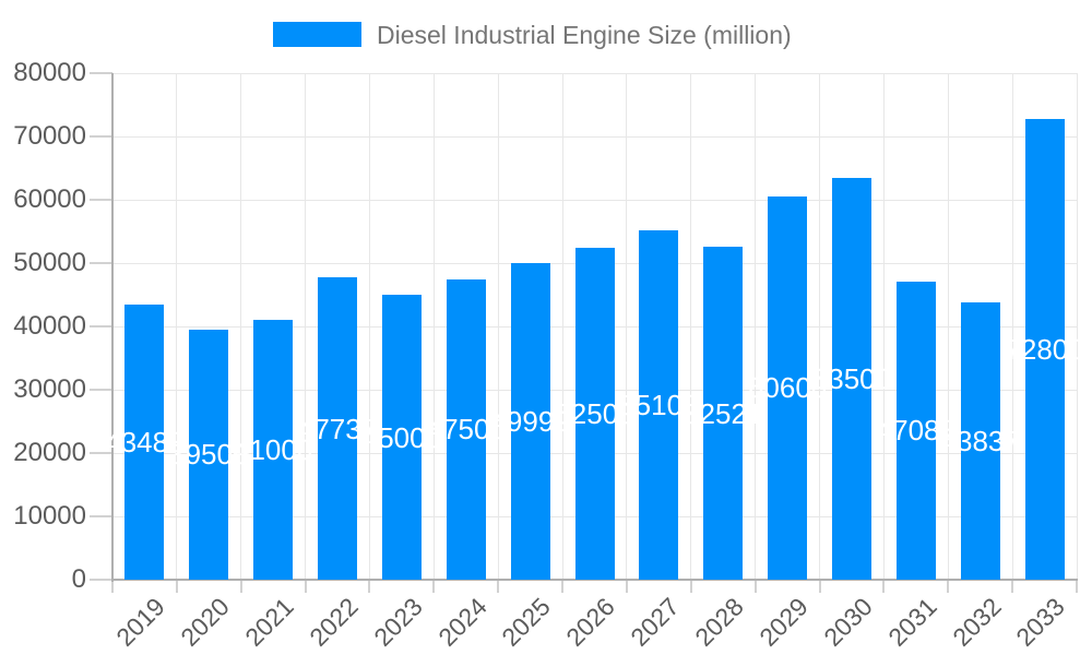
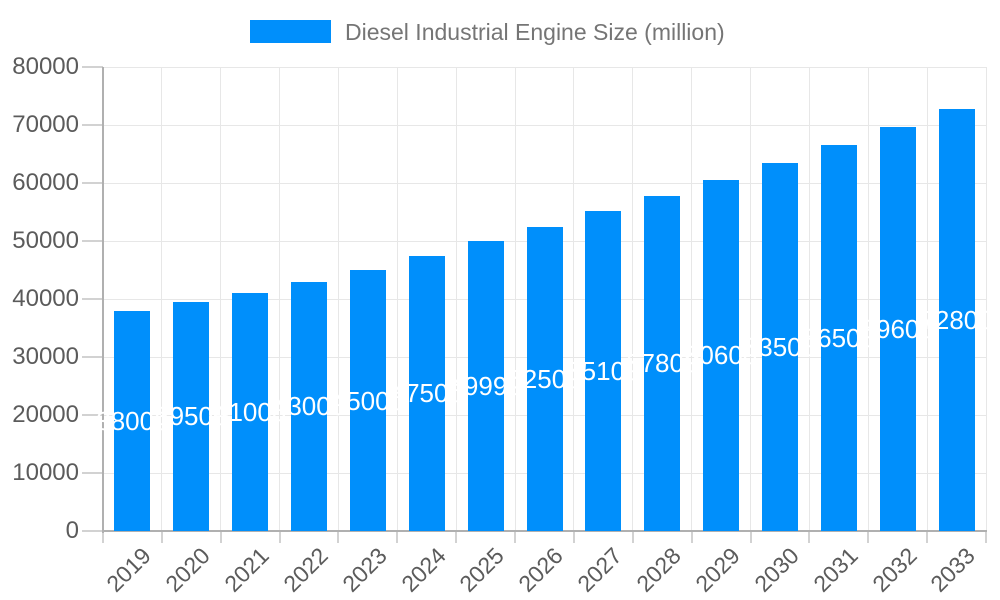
2019: 43483 -> 38000
2022: 47737 -> 43000
2028: 52521 -> 57800
2031: 47088 -> 66500
2032: 43837 -> 69600
